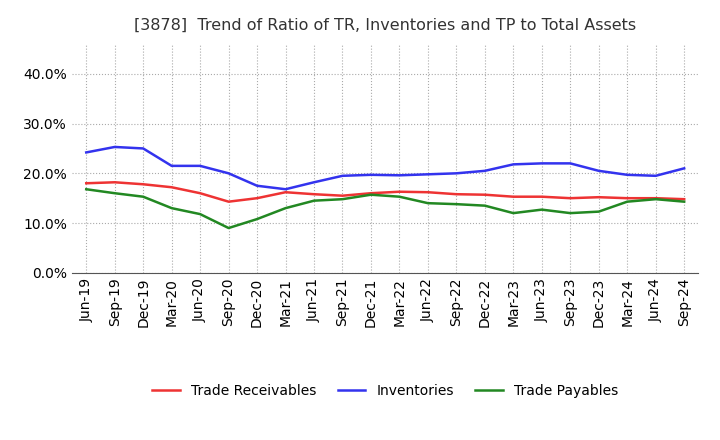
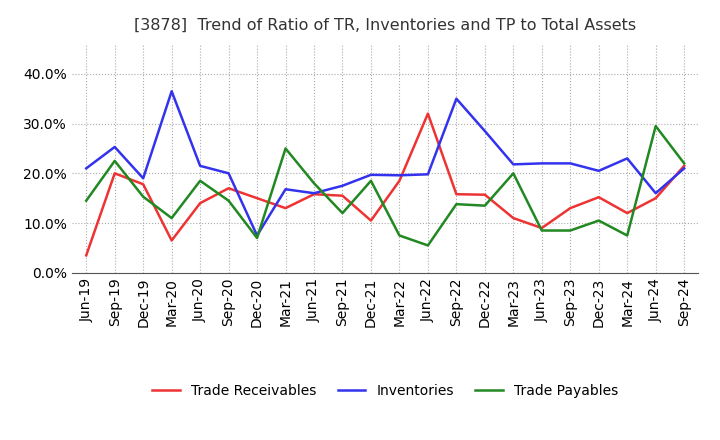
Trade Receivables/Jun-19: 18.0% -> 3.5%
Inventories/Jun-19: 24.2% -> 21.0%
Trade Payables/Jun-19: 16.8% -> 14.5%
Trade Receivables/Sep-19: 18.2% -> 20.0%
Trade Payables/Sep-19: 16.0% -> 22.5%
Inventories/Dec-19: 25.0% -> 19.0%
Trade Receivables/Mar-20: 17.2% -> 6.5%
Inventories/Mar-20: 21.5% -> 36.5%
Trade Payables/Mar-20: 13.0% -> 11.0%
Trade Receivables/Jun-20: 16.0% -> 14.0%
Trade Payables/Jun-20: 11.8% -> 18.5%
Trade Receivables/Sep-20: 14.3% -> 17.0%
Trade Payables/Sep-20: 9.0% -> 14.5%
Inventories/Dec-20: 17.5% -> 7.5%
Trade Payables/Dec-20: 10.8% -> 7.0%
Trade Receivables/Mar-21: 16.2% -> 13.0%
Trade Payables/Mar-21: 13.0% -> 25.0%
Inventories/Jun-21: 18.2% -> 16.0%
Trade Payables/Jun-21: 14.5% -> 18.0%
Inventories/Sep-21: 19.5% -> 17.5%
Trade Payables/Sep-21: 14.8% -> 12.0%
Trade Receivables/Dec-21: 16.0% -> 10.5%
Trade Payables/Dec-21: 15.7% -> 18.5%
Trade Receivables/Mar-22: 16.3% -> 18.5%
Trade Payables/Mar-22: 15.3% -> 7.5%
Trade Receivables/Jun-22: 16.2% -> 32.0%
Trade Payables/Jun-22: 14.0% -> 5.5%
Inventories/Sep-22: 20.0% -> 35.0%
Inventories/Dec-22: 20.5% -> 28.5%
Trade Receivables/Mar-23: 15.3% -> 11.0%
Trade Payables/Mar-23: 12.0% -> 20.0%
Trade Receivables/Jun-23: 15.3% -> 9.0%
Trade Payables/Jun-23: 12.7% -> 8.5%
Trade Receivables/Sep-23: 15.0% -> 13.0%
Trade Payables/Sep-23: 12.0% -> 8.5%
Trade Payables/Dec-23: 12.3% -> 10.5%
Trade Receivables/Mar-24: 15.0% -> 12.0%
Inventories/Mar-24: 19.7% -> 23.0%
Trade Payables/Mar-24: 14.3% -> 7.5%
Inventories/Jun-24: 19.5% -> 16.0%
Trade Payables/Jun-24: 14.8% -> 29.5%
Trade Receivables/Sep-24: 14.8% -> 21.5%
Trade Payables/Sep-24: 14.3% -> 22.0%
